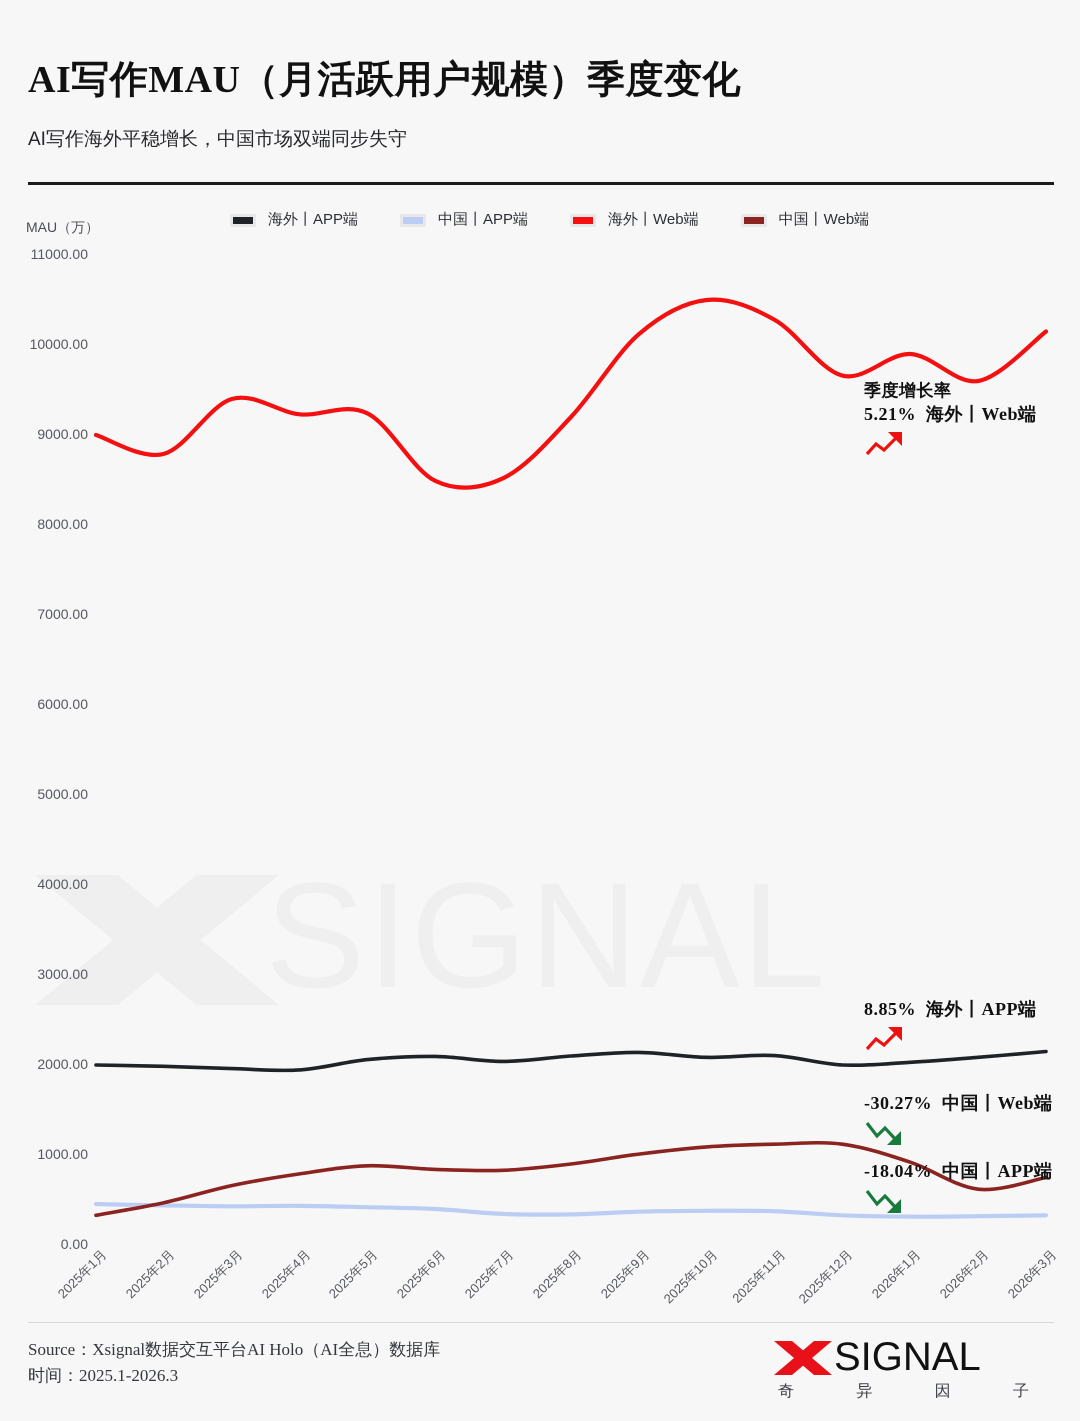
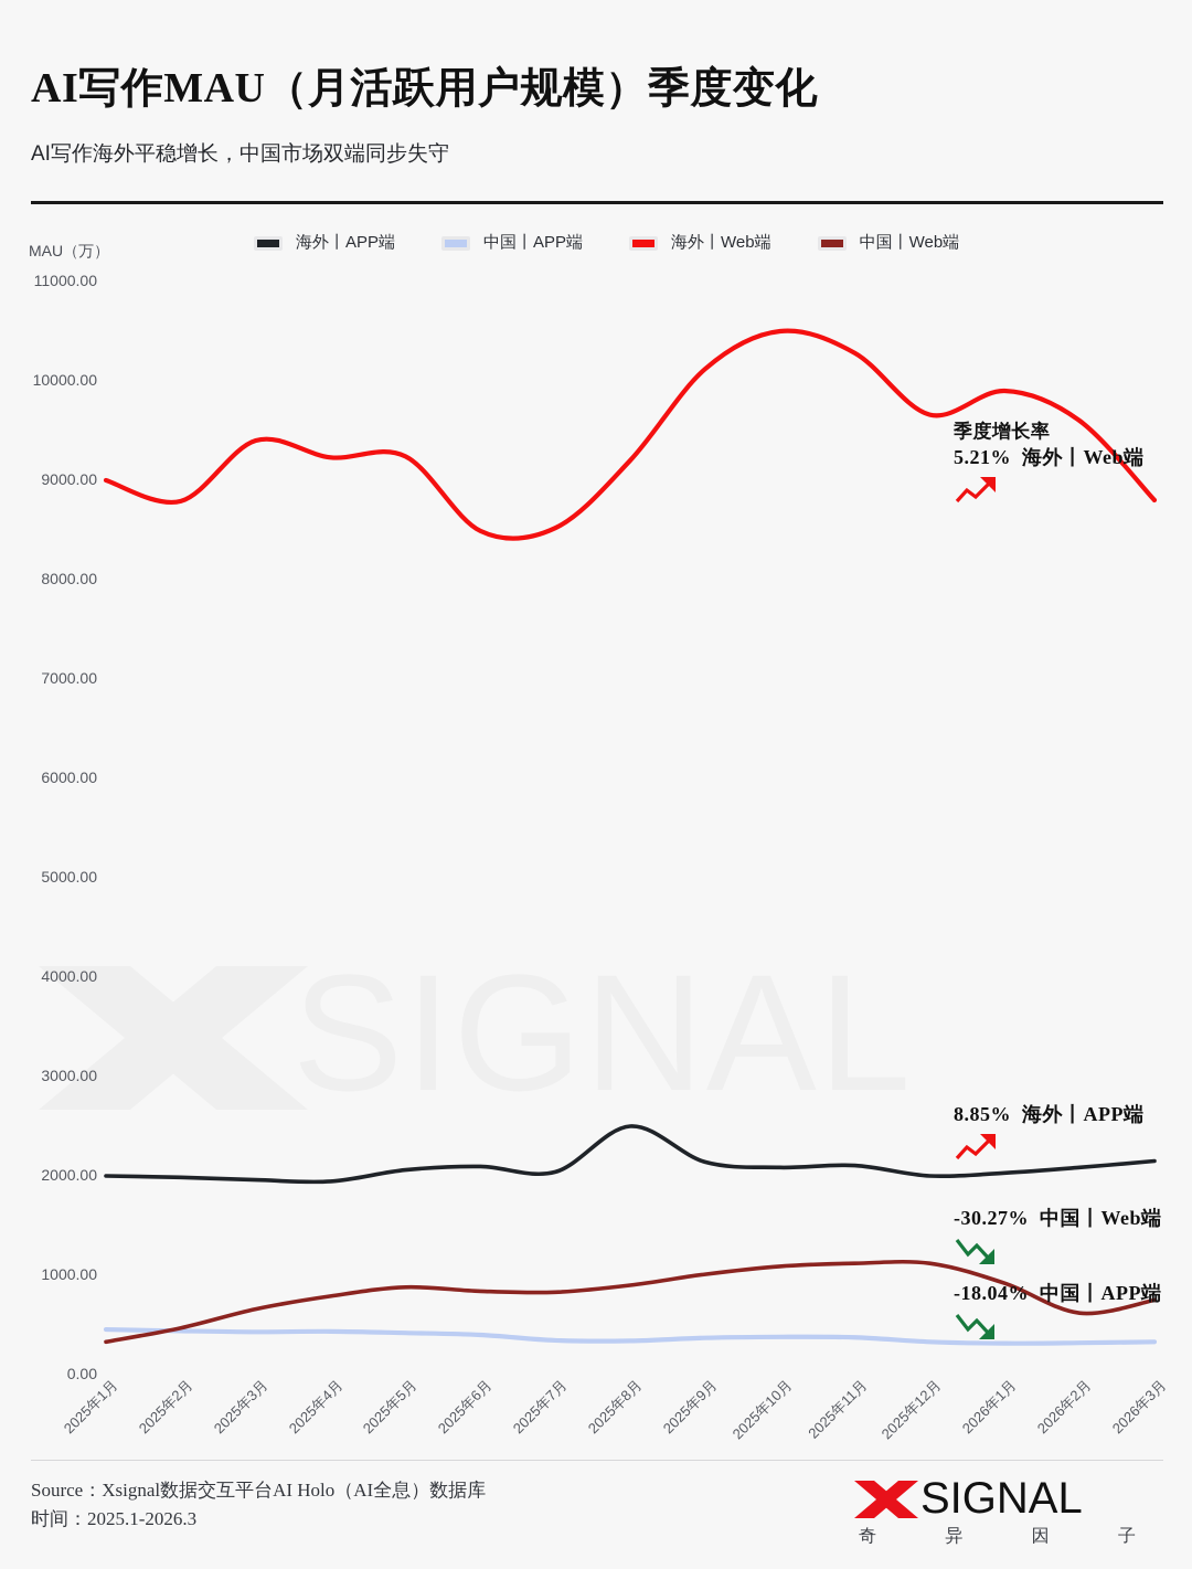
海外丨APP端/2025年8月: 2100 -> 2500
海外丨Web端/2026年3月: 10200 -> 8800
